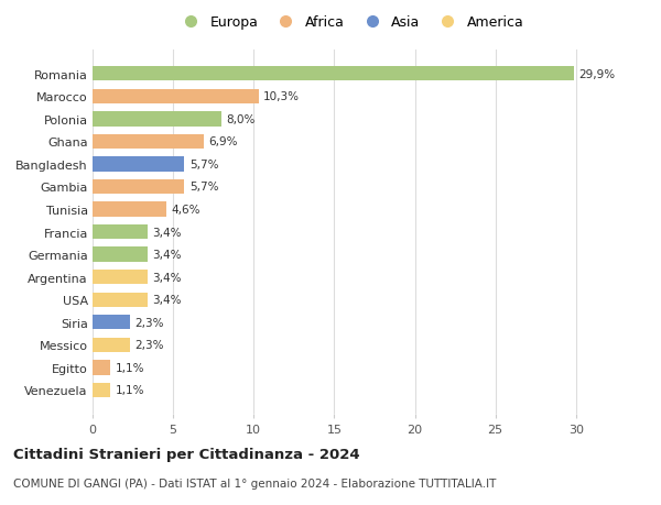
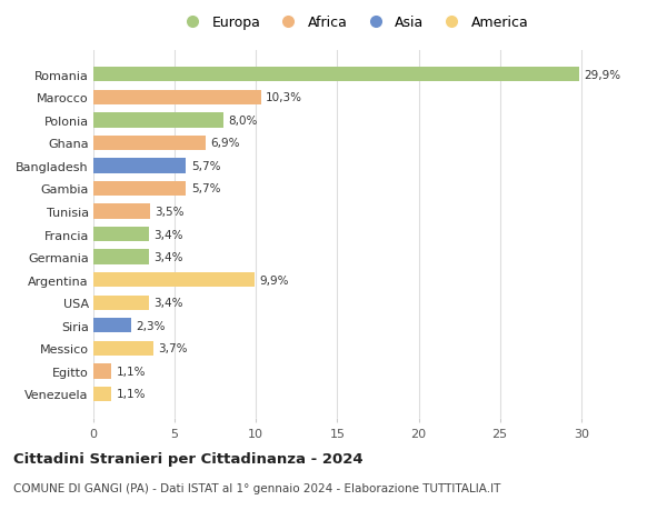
Tunisia: 4,6% -> 3,5%
Argentina: 3,4% -> 9,9%
Messico: 2,3% -> 3,7%
